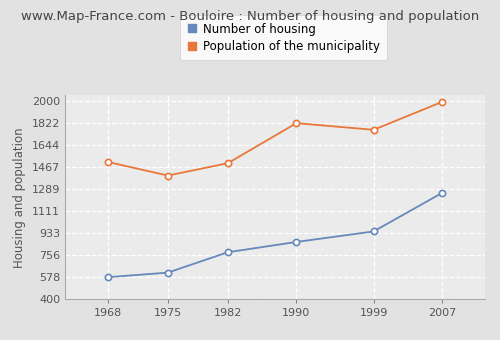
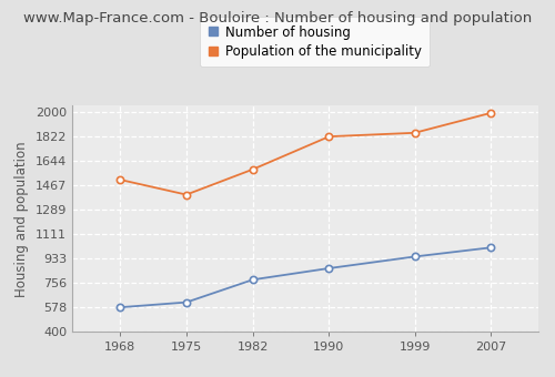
Population of the municipality/1982: 1500 -> 1580
Population of the municipality/1999: 1770 -> 1850
Number of housing/2007: 1260 -> 1010
